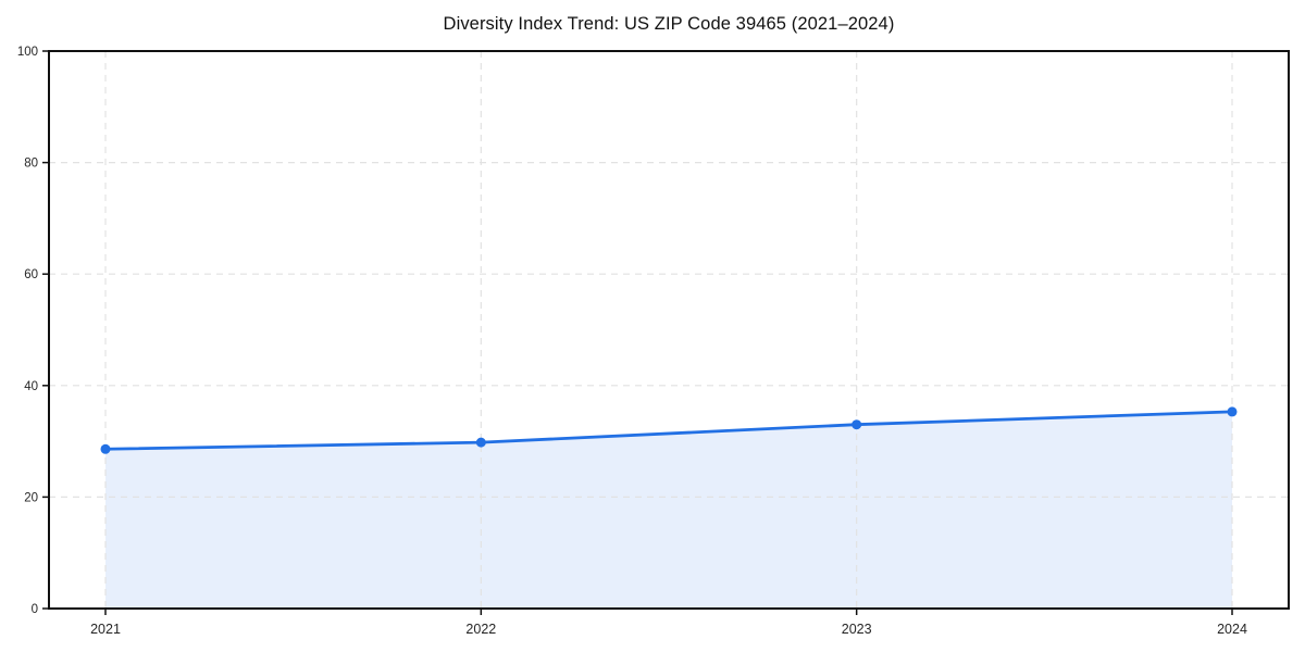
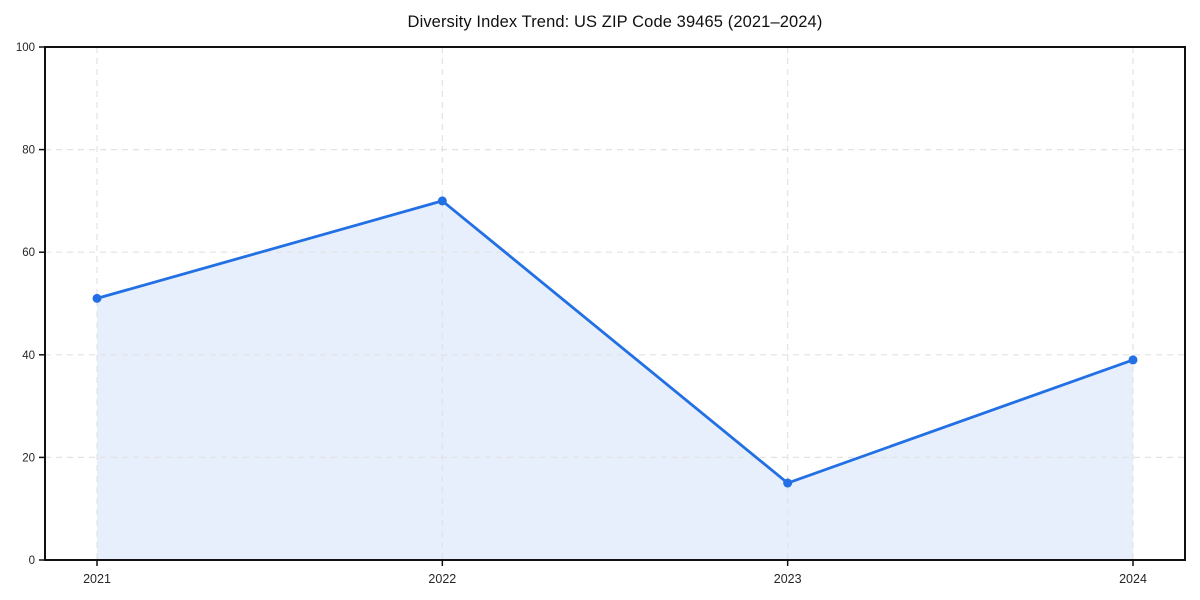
2021: 29 -> 51
2022: 30 -> 70
2023: 33 -> 15
2024: 35 -> 39
